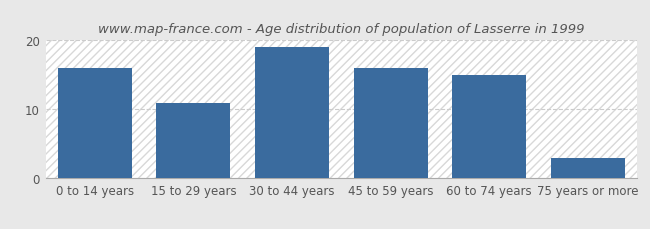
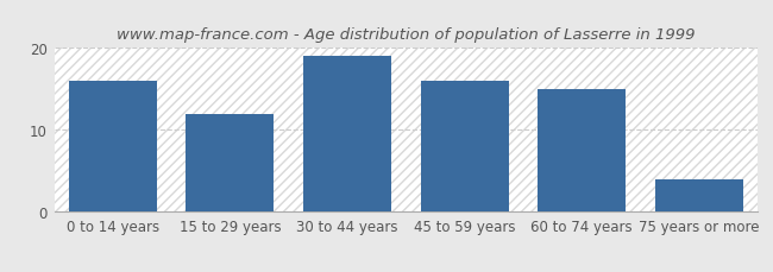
15 to 29 years: 11 -> 12
75 years or more: 3 -> 4
